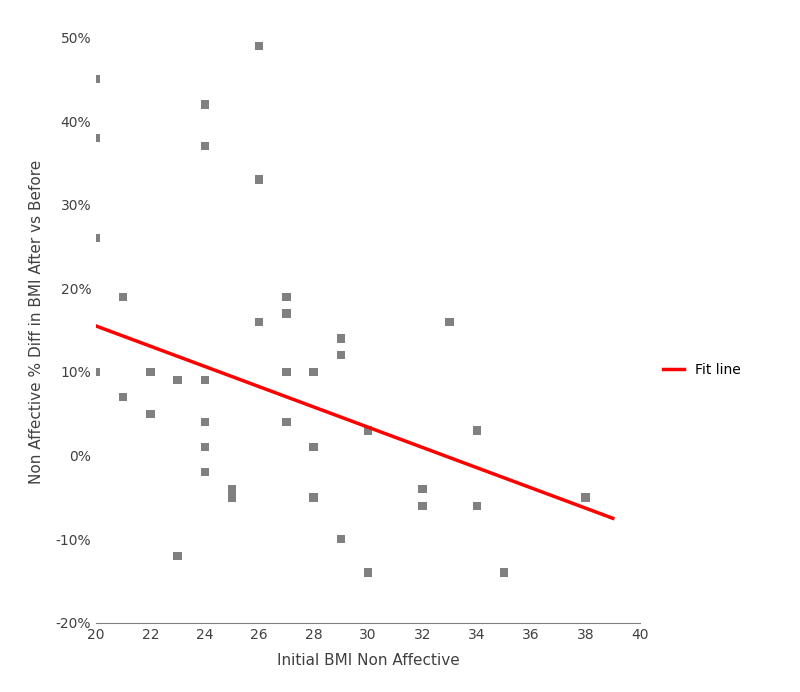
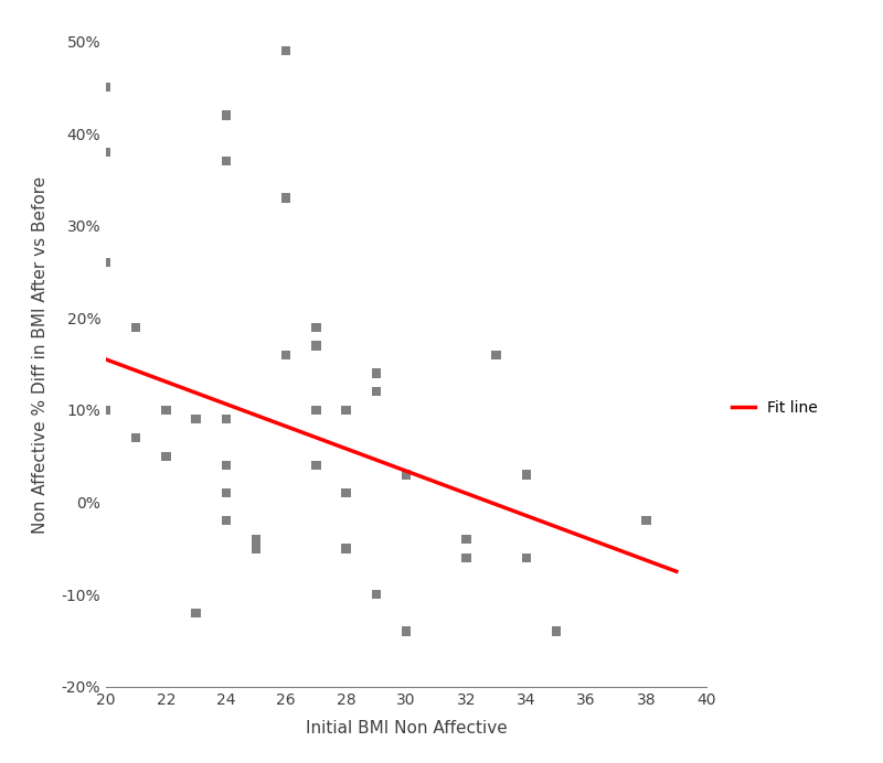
38: -5% -> -2%
